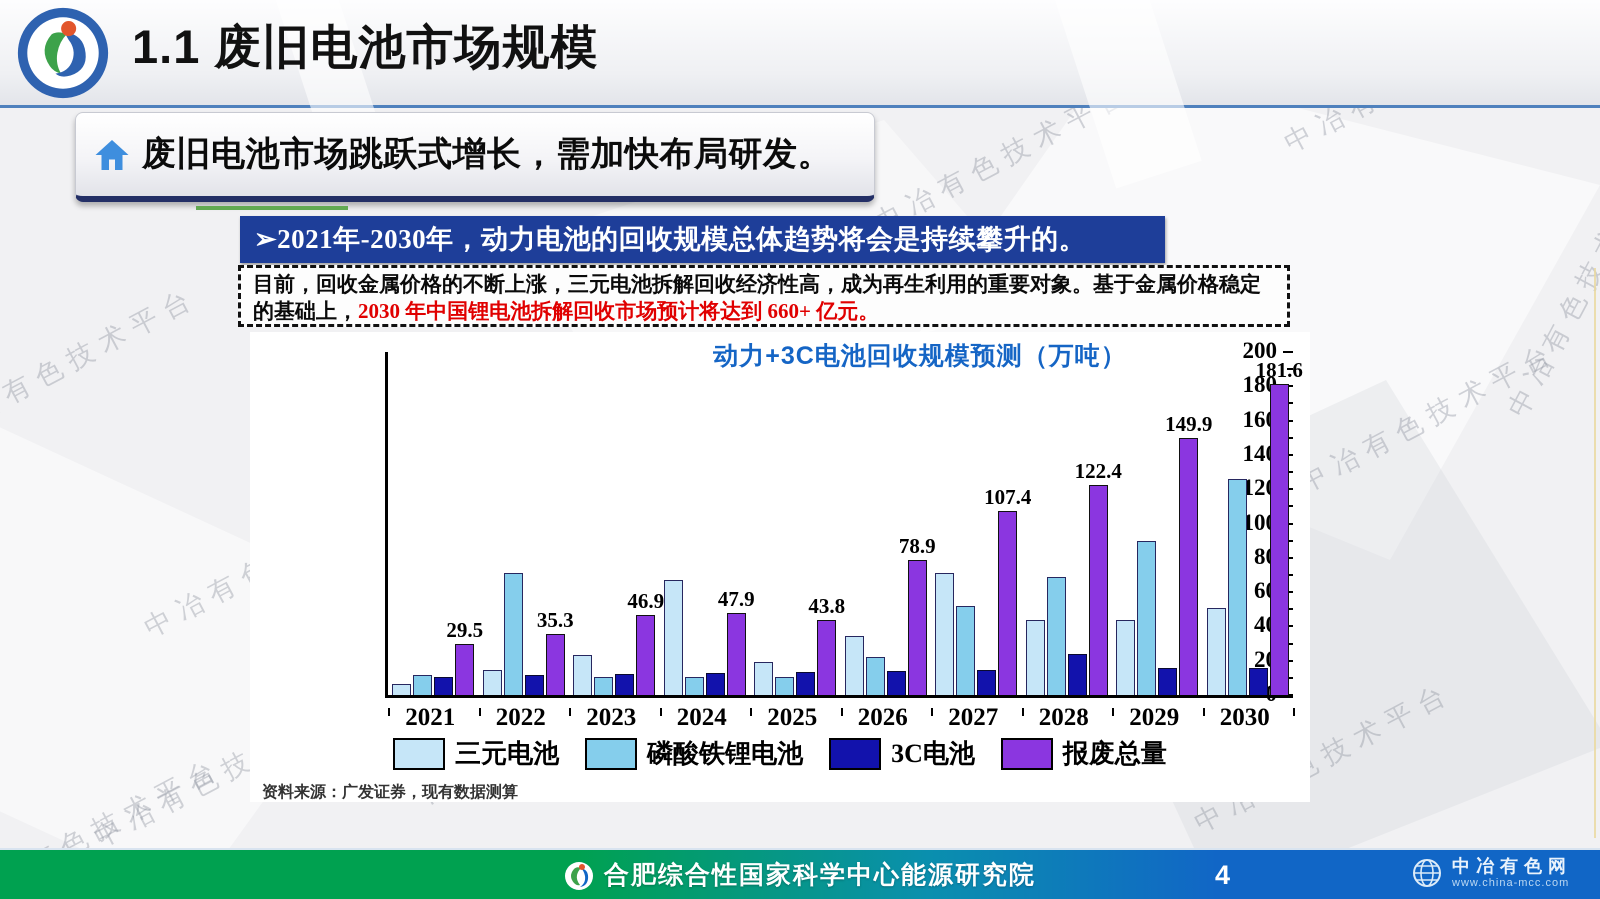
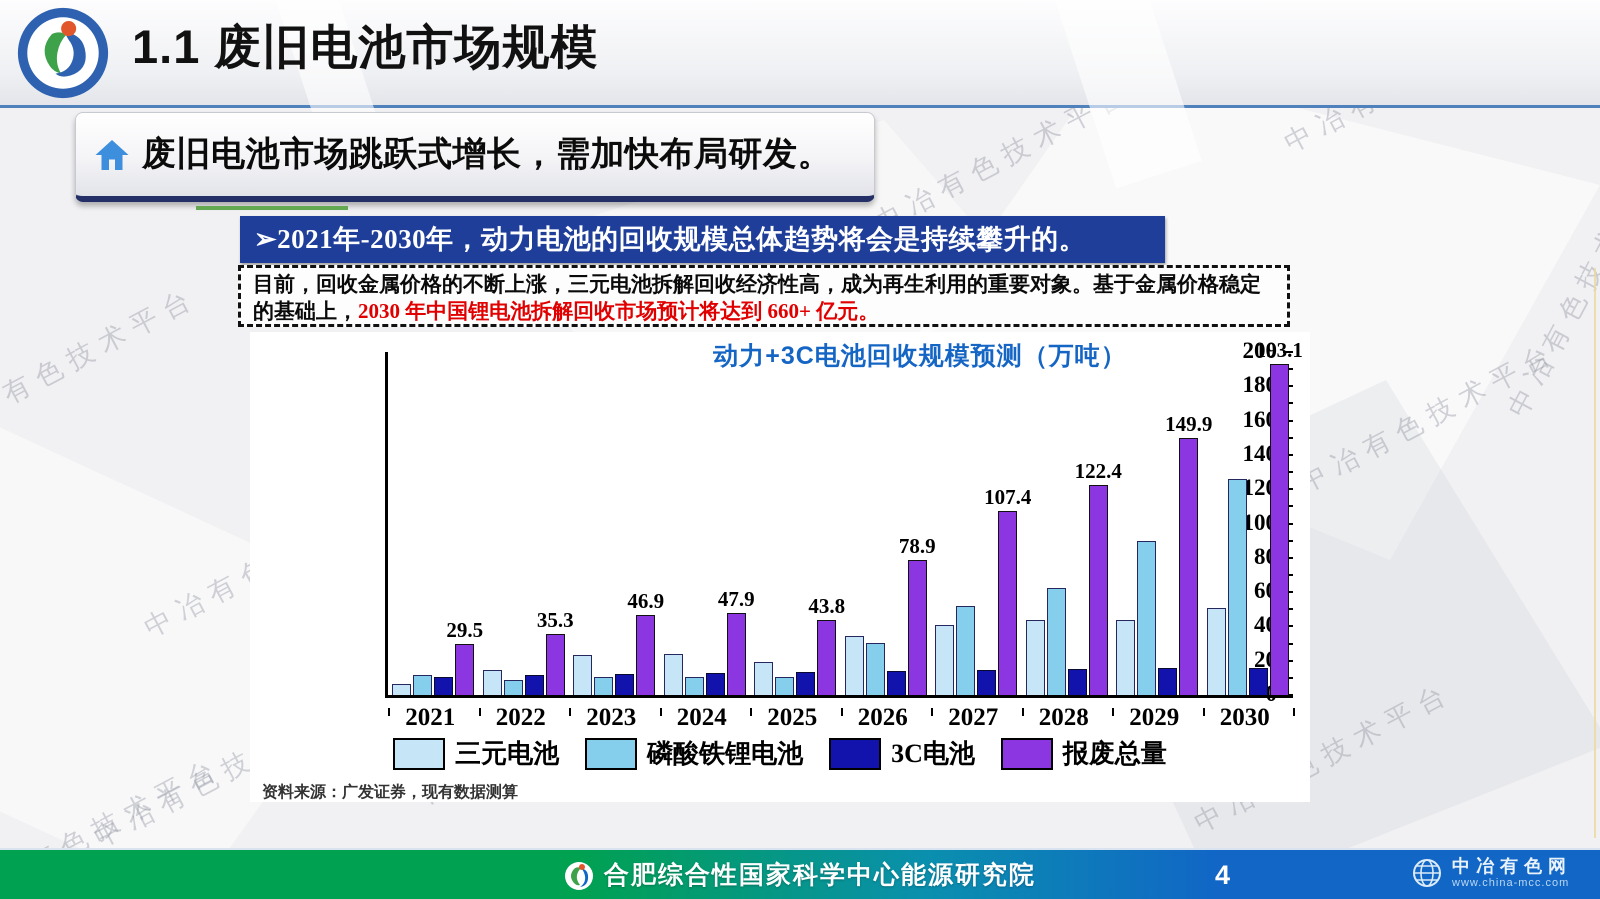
磷酸铁锂电池/2022: 71 -> 9
三元电池/2024: 67 -> 24
磷酸铁锂电池/2026: 22 -> 30
三元电池/2027: 71 -> 41
磷酸铁锂电池/2028: 69 -> 62
3C电池/2028: 24 -> 15
报废总量/2030: 181.6 -> 193.1
